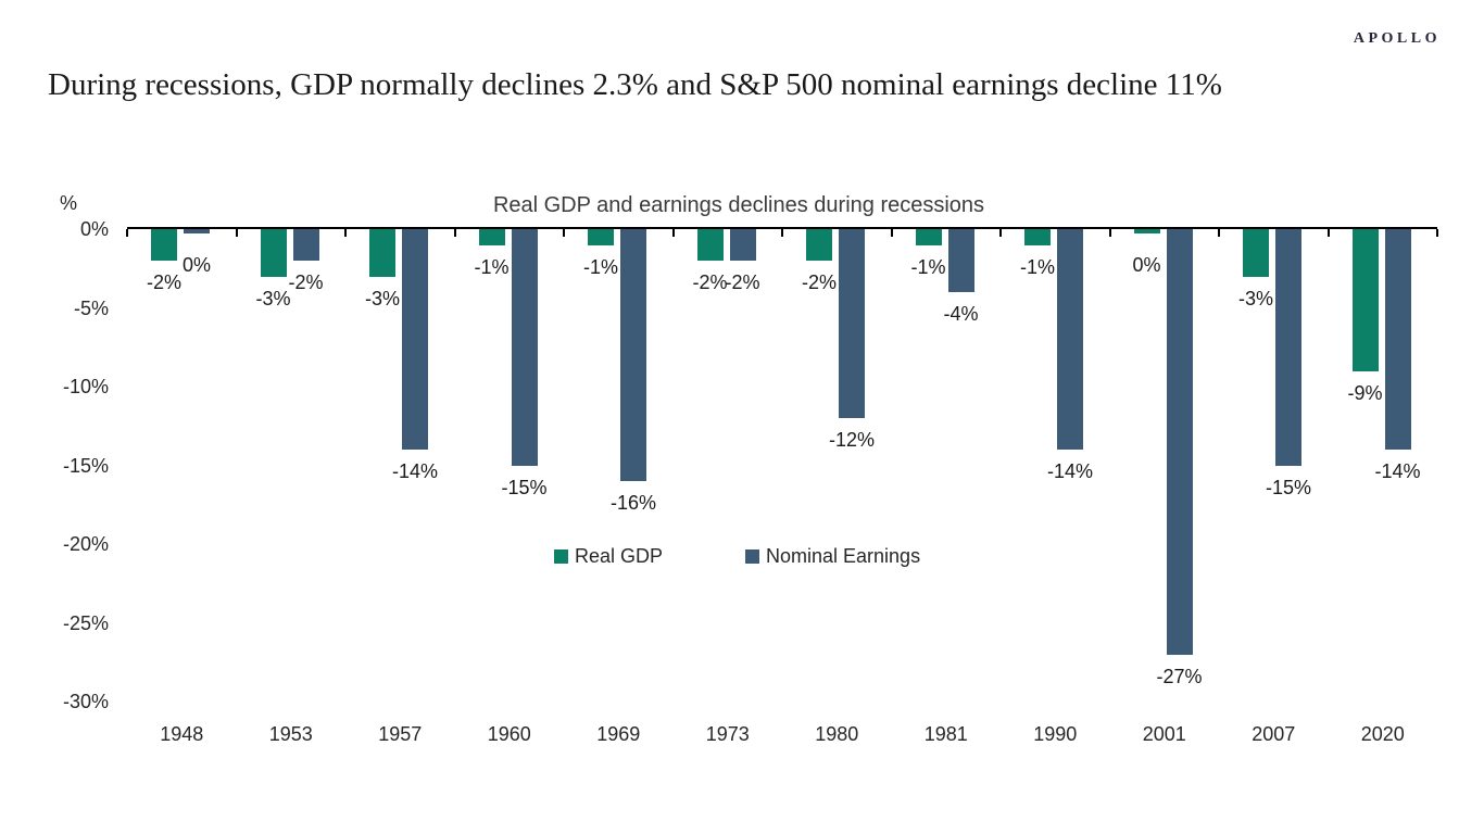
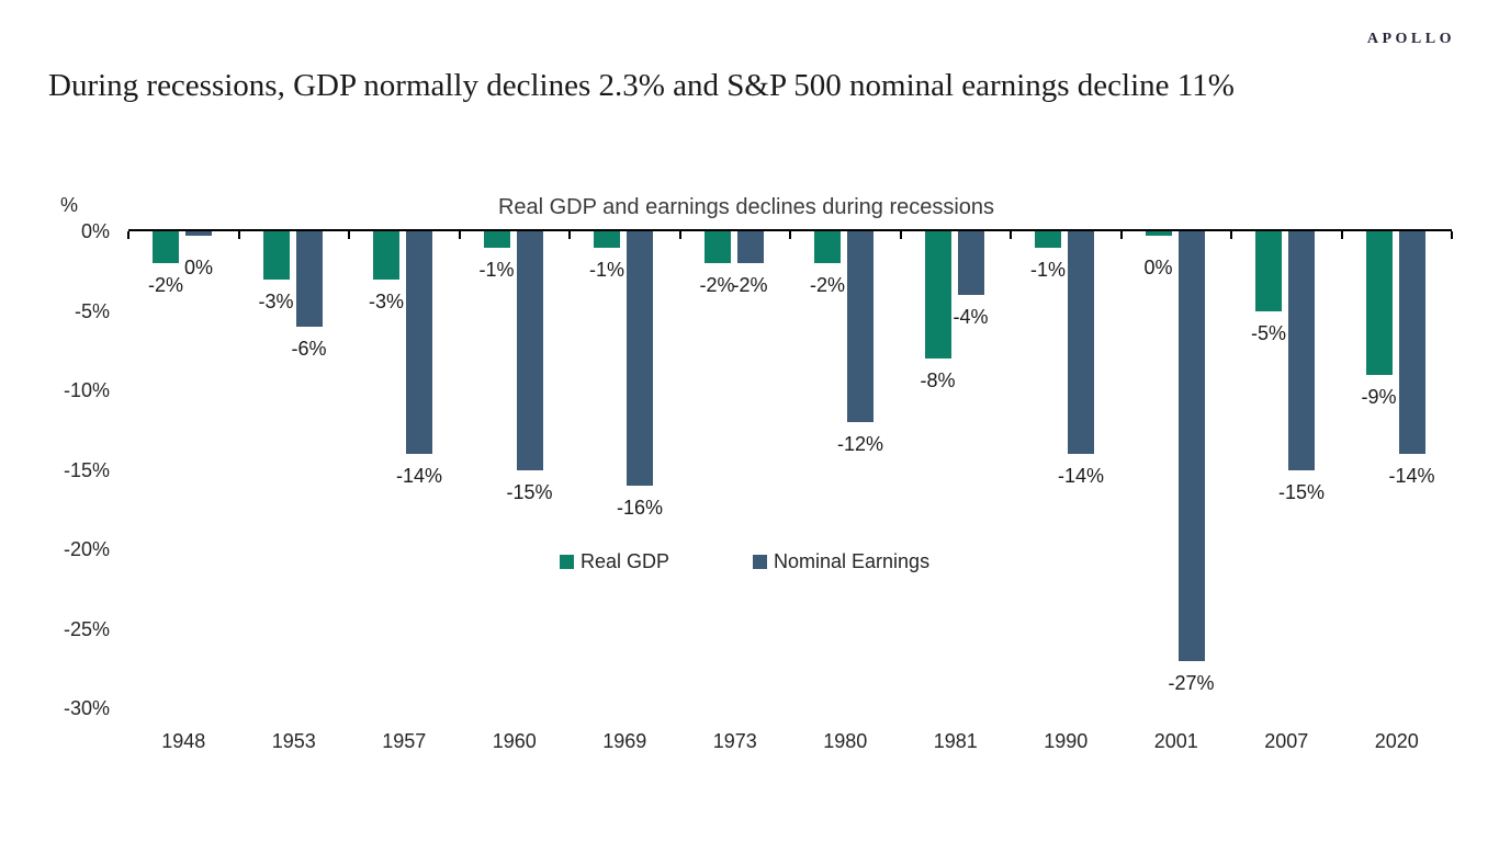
Nominal Earnings/1953: -2% -> -6%
Real GDP/1981: -1% -> -8%
Real GDP/2007: -3% -> -5%
